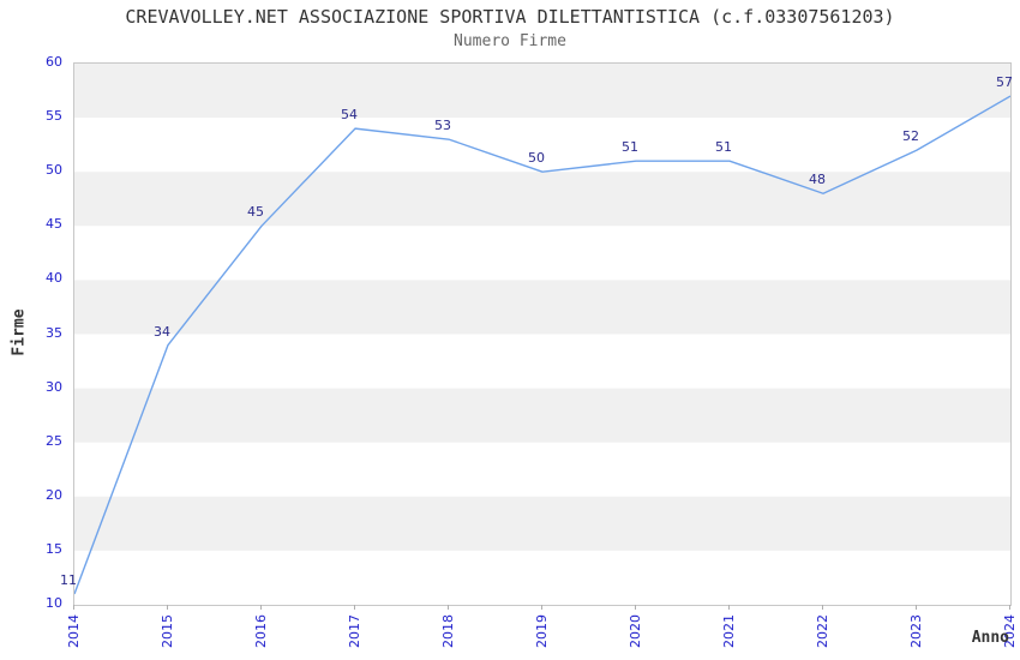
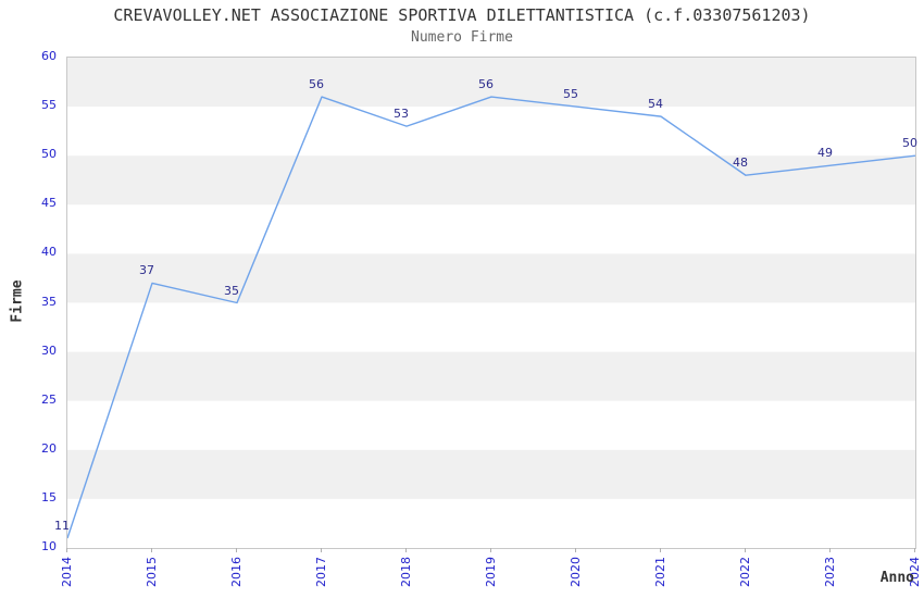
2015: 34 -> 37
2016: 45 -> 35
2017: 54 -> 56
2019: 50 -> 56
2020: 51 -> 55
2021: 51 -> 54
2023: 52 -> 49
2024: 57 -> 50
